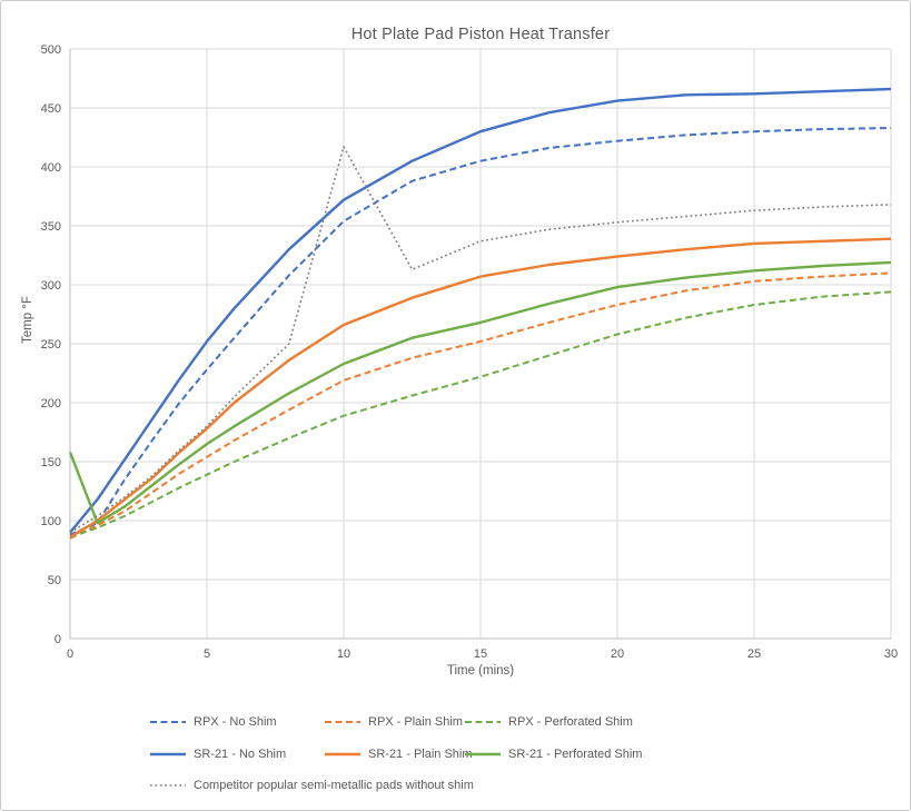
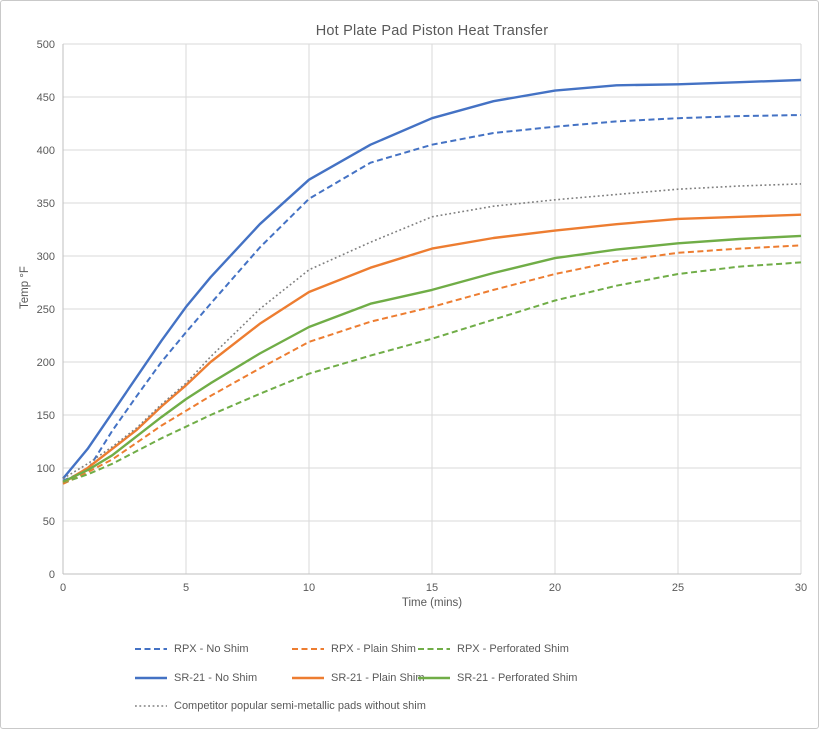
SR-21 - Perforated Shim/0: 158 -> 87
Competitor popular semi-metallic pads without shim/10: 417 -> 287
